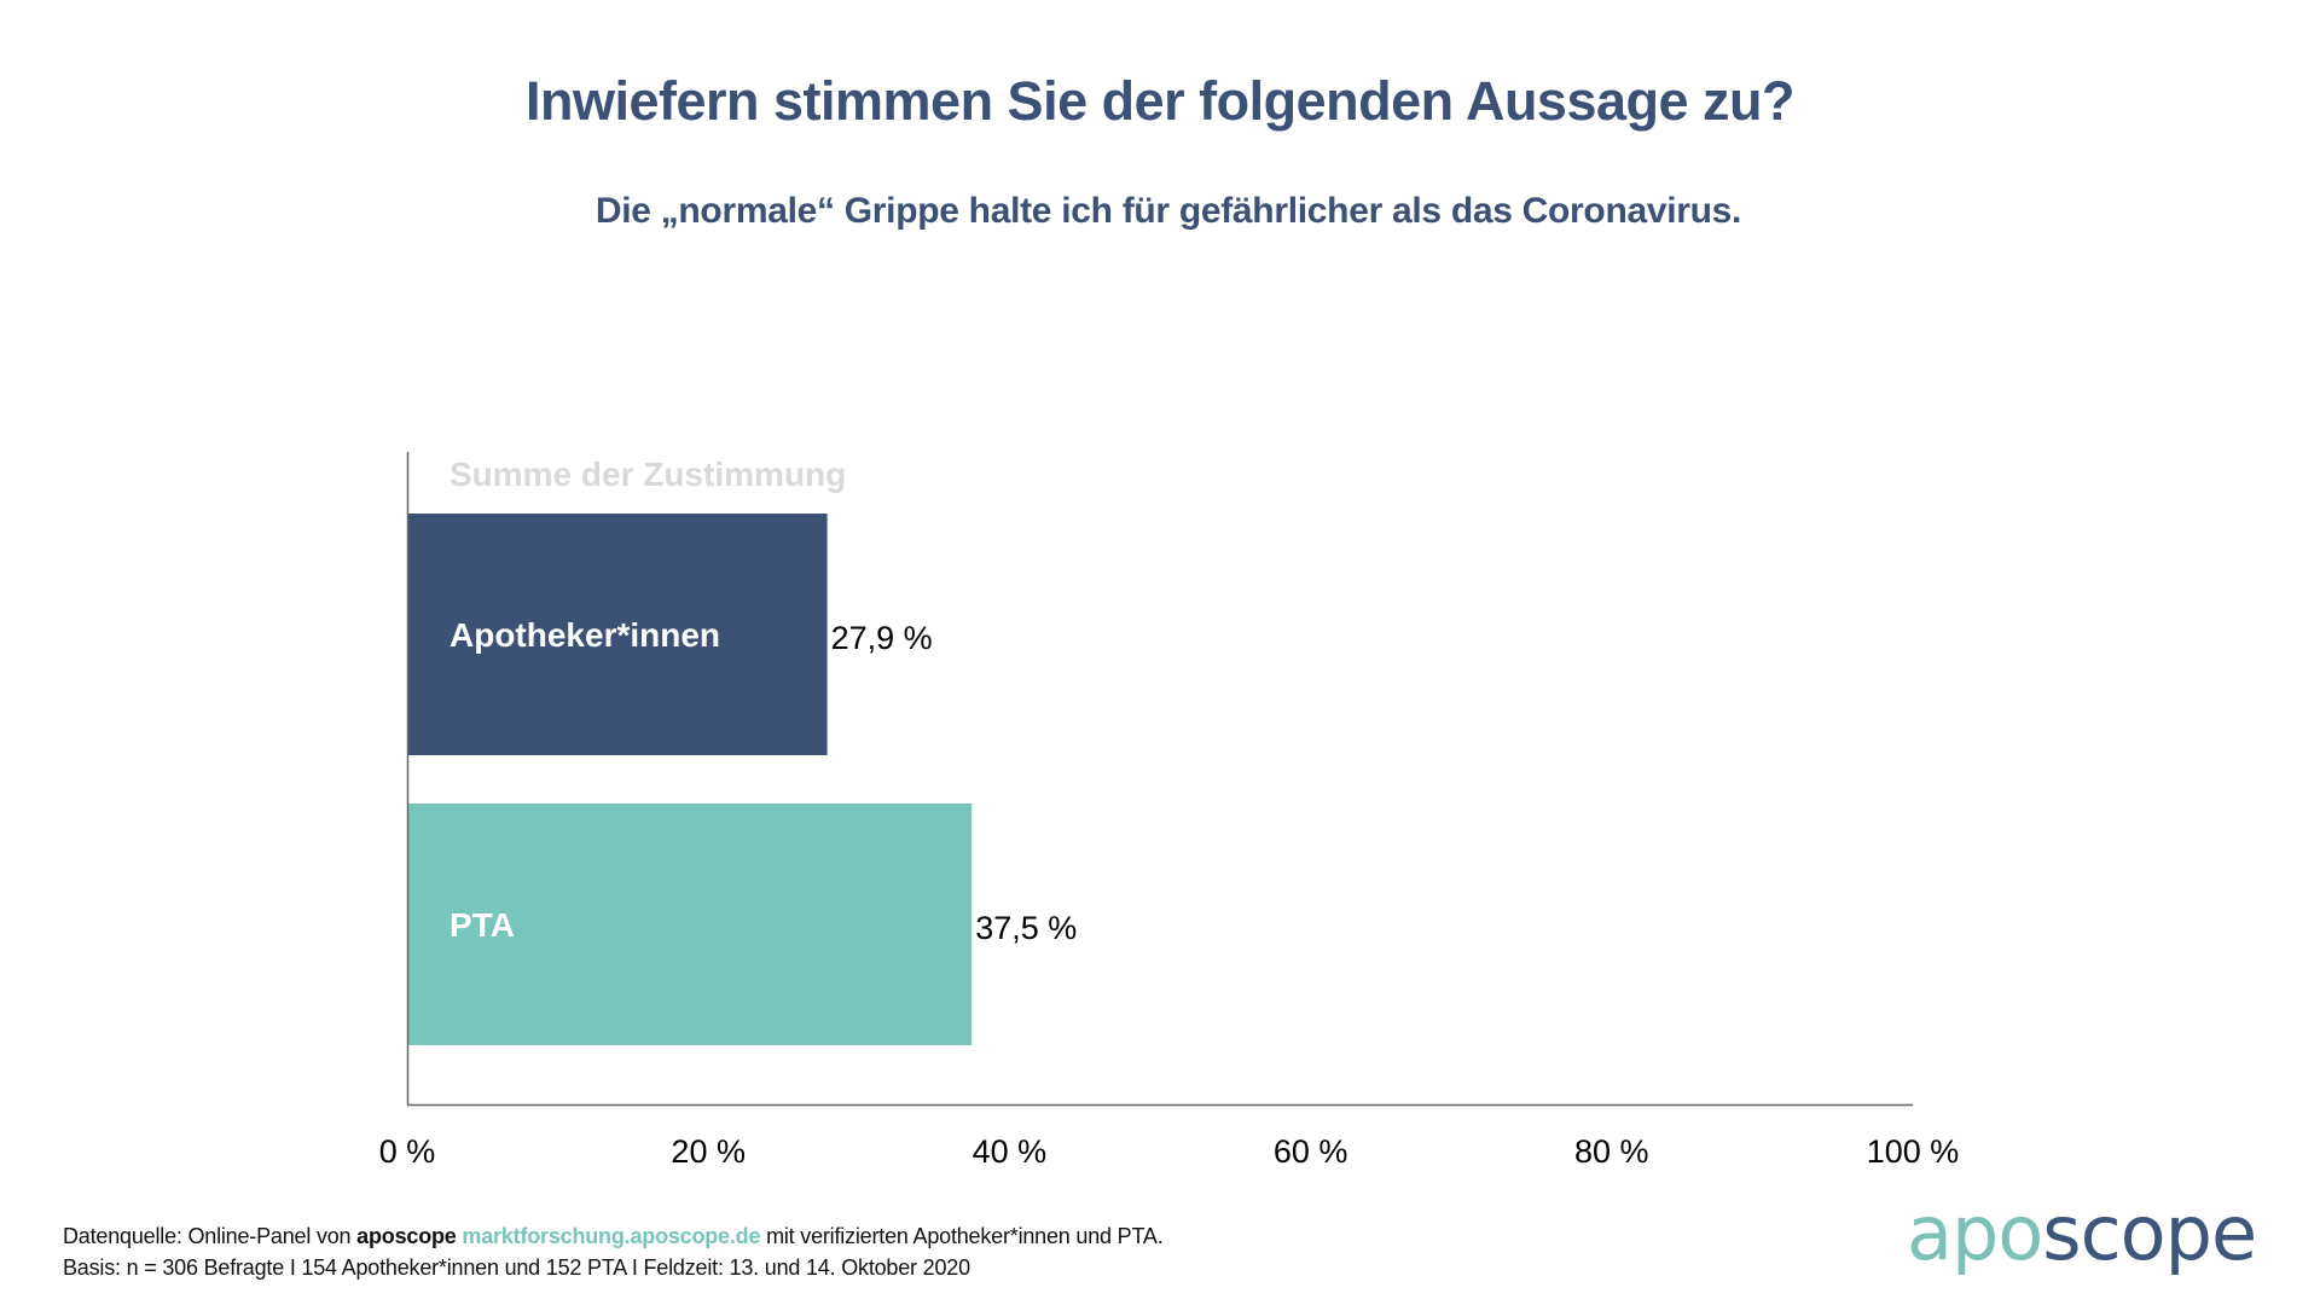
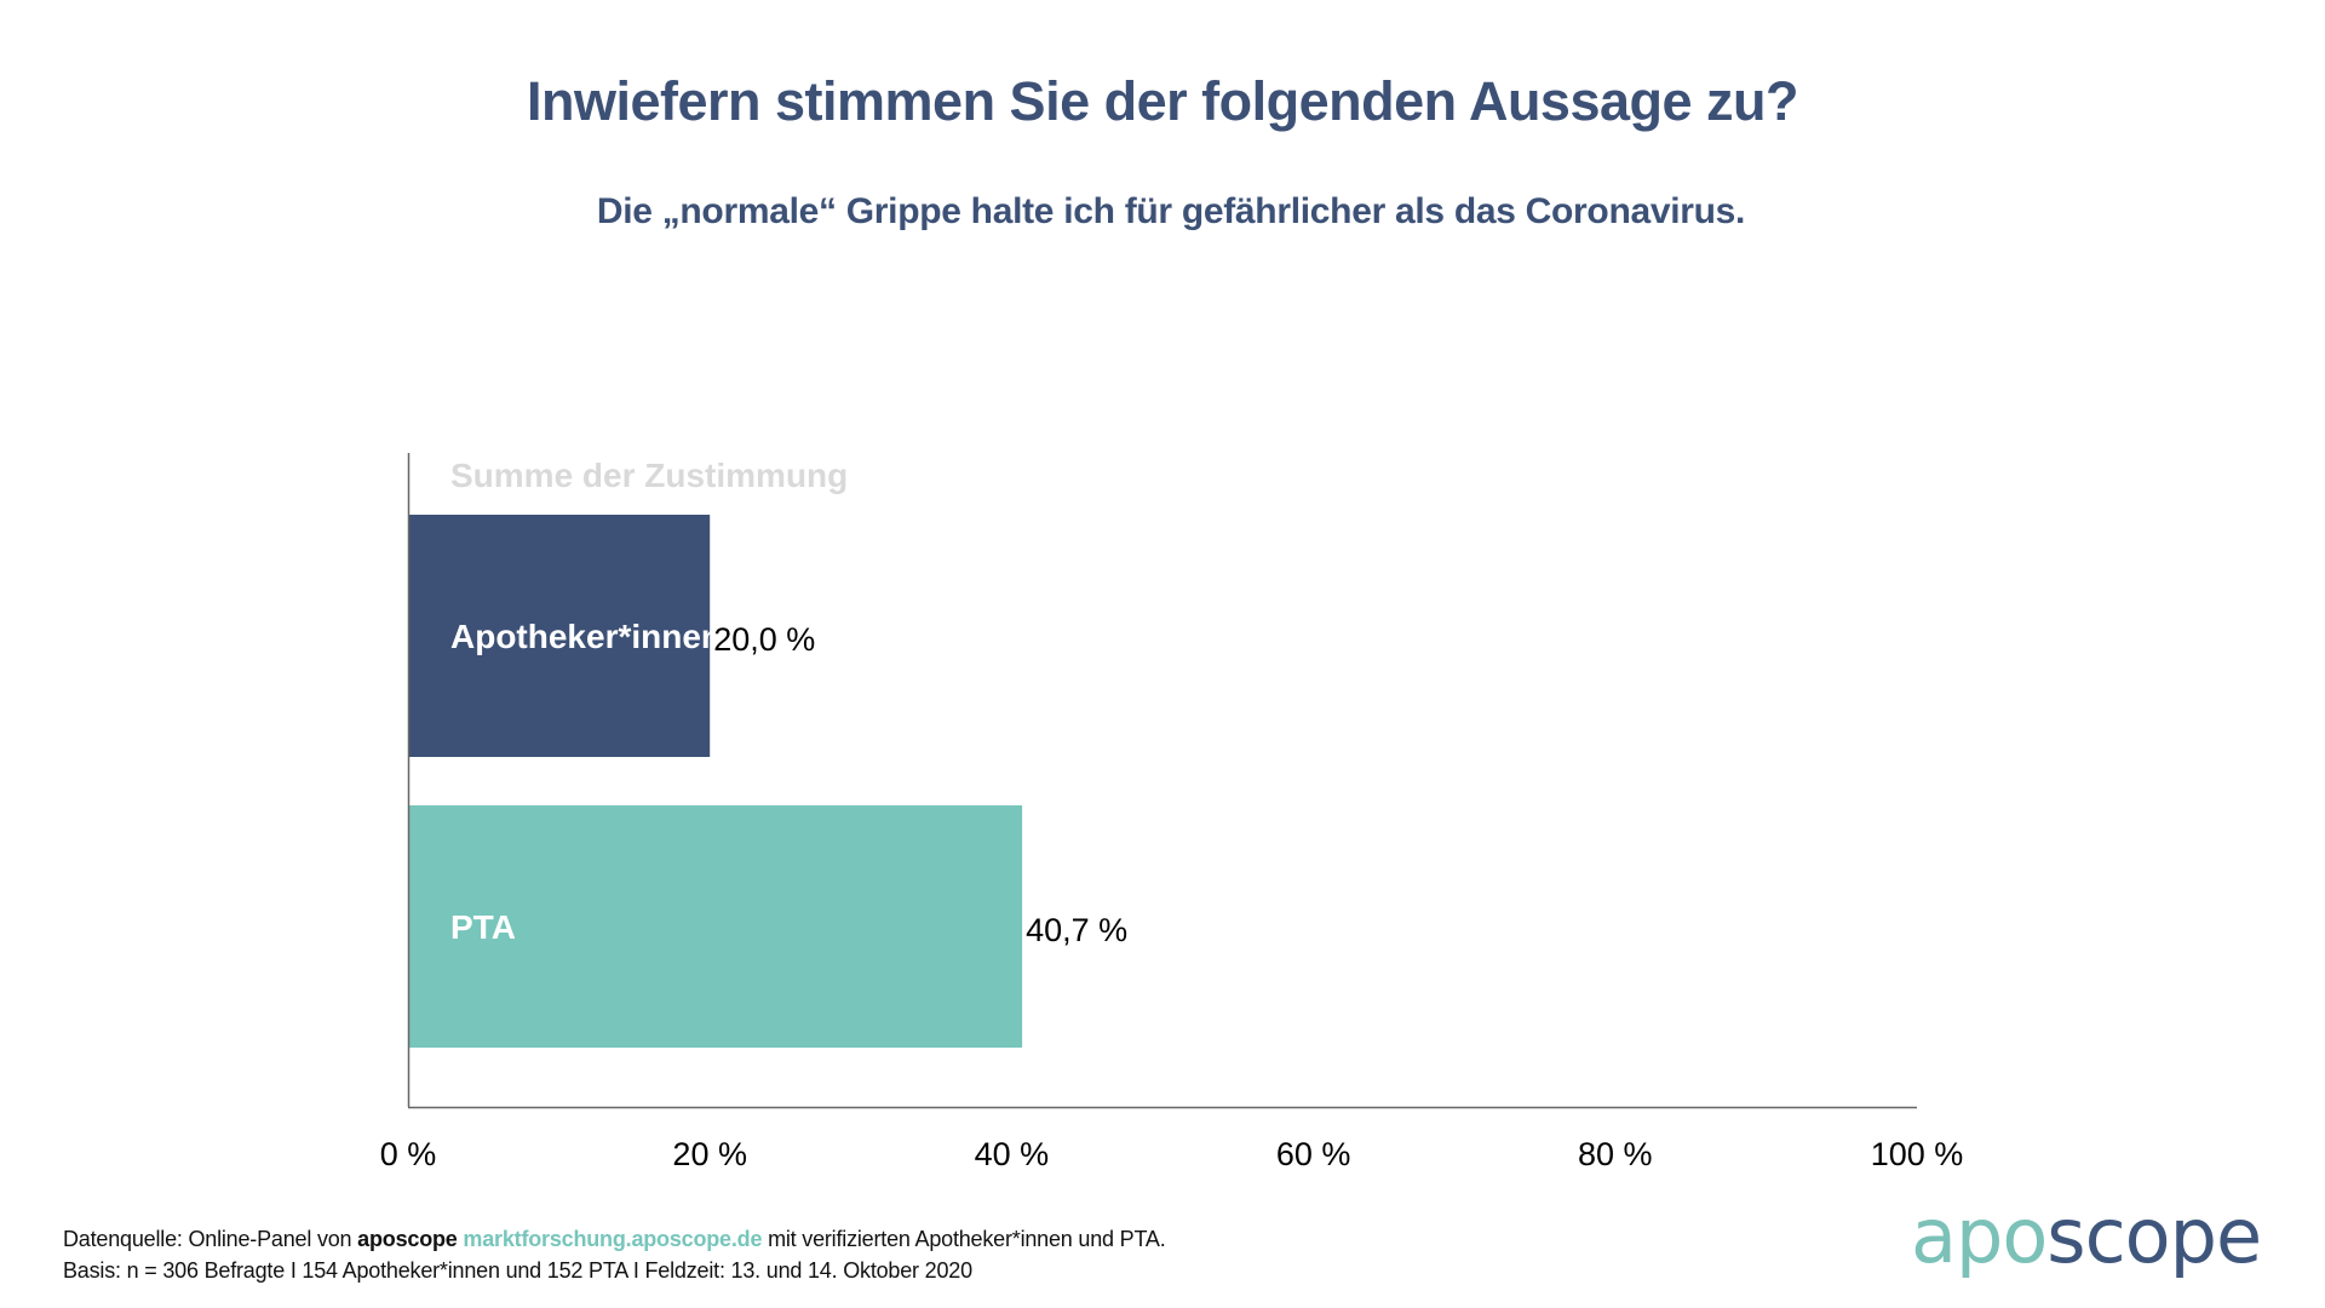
Apotheker*innen: 27,9 -> 20,0
PTA: 37,5 -> 40,7
